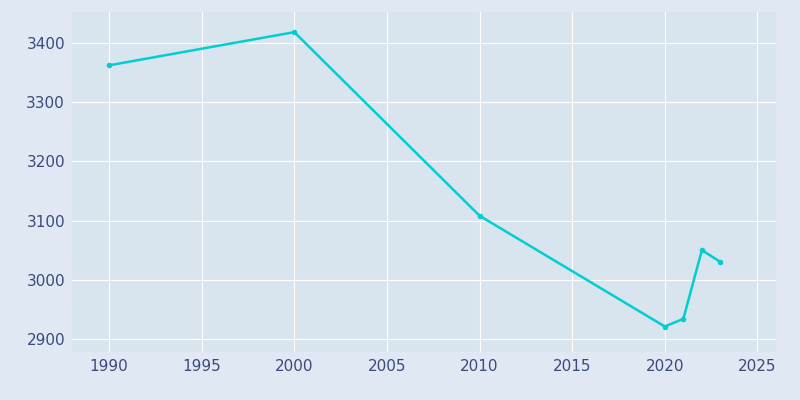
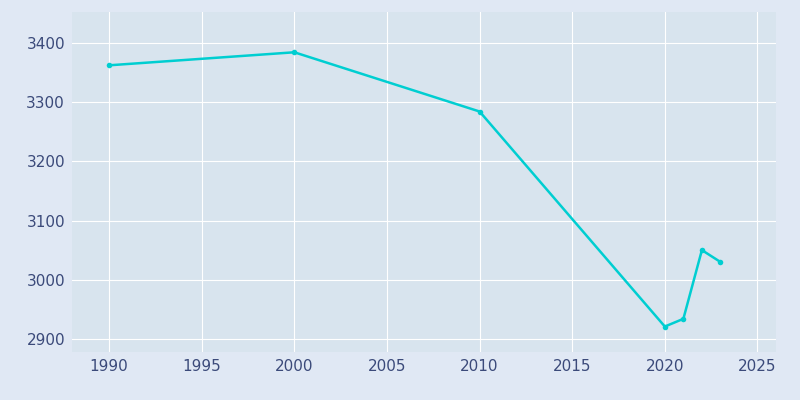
2000: 3418 -> 3384
2010: 3108 -> 3284
